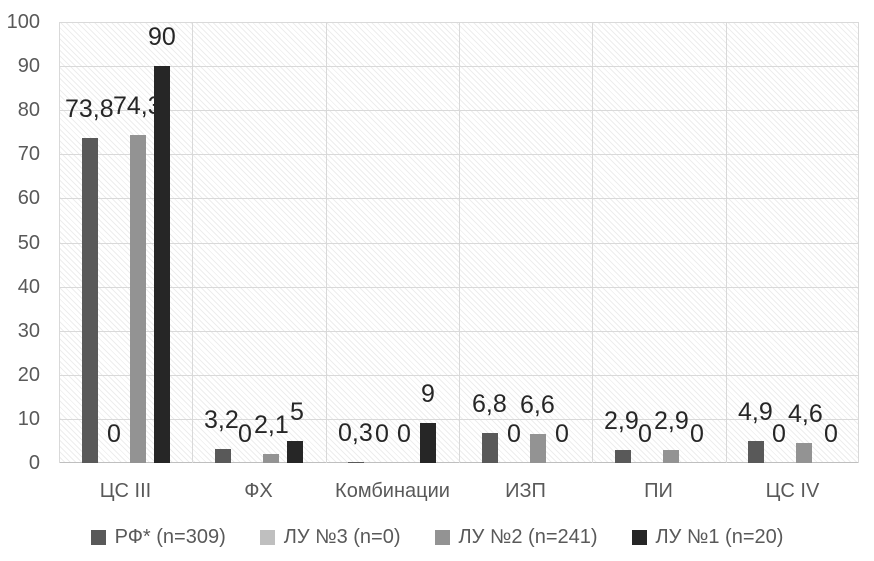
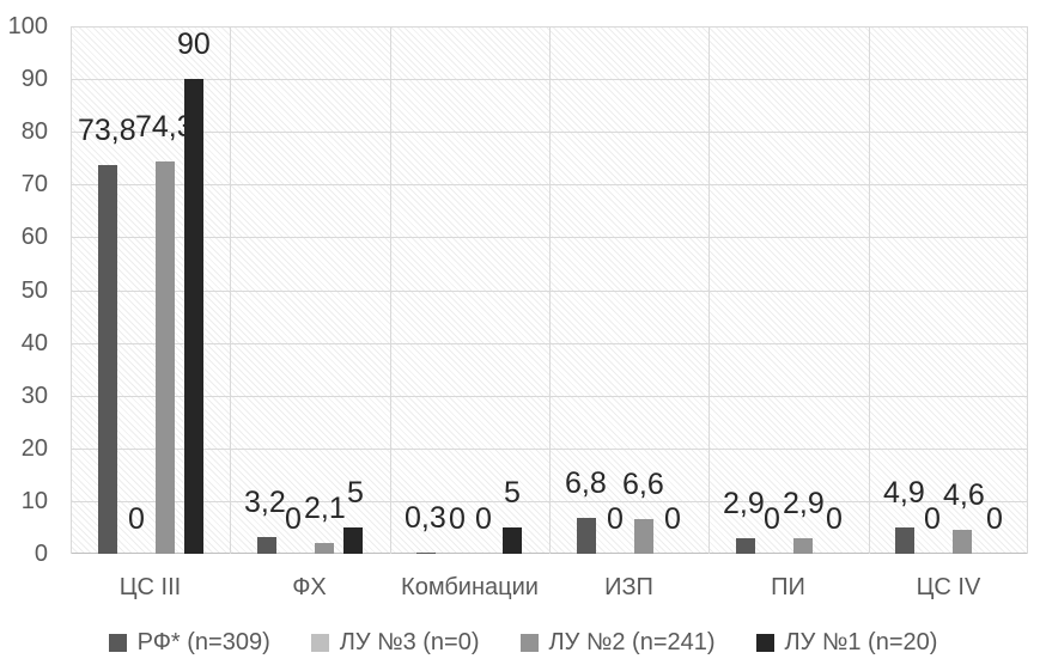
ЛУ №1 (n=20)/Комбинации: 9 -> 5
